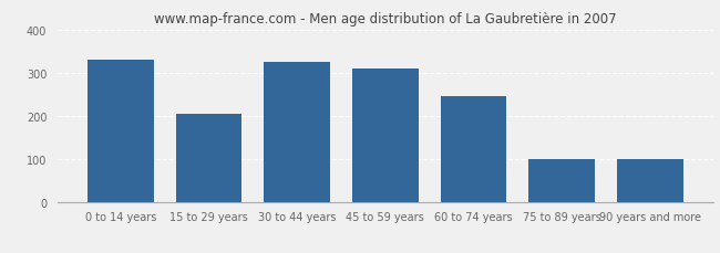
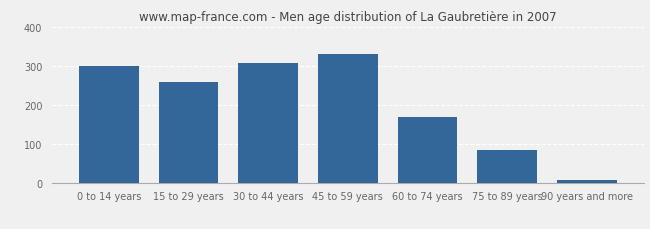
0 to 14 years: 330 -> 298
15 to 29 years: 205 -> 258
30 to 44 years: 325 -> 306
45 to 59 years: 310 -> 329
60 to 74 years: 245 -> 168
75 to 89 years: 100 -> 84
90 years and more: 100 -> 7
